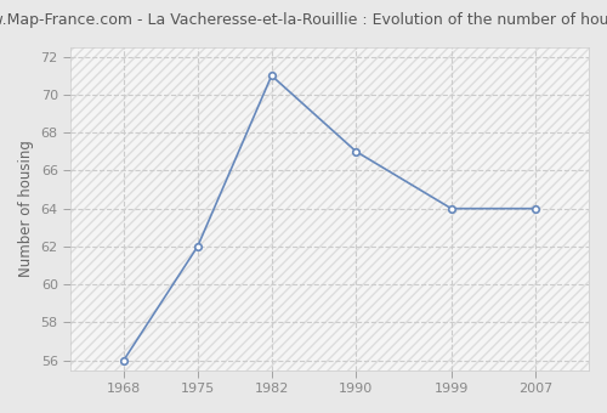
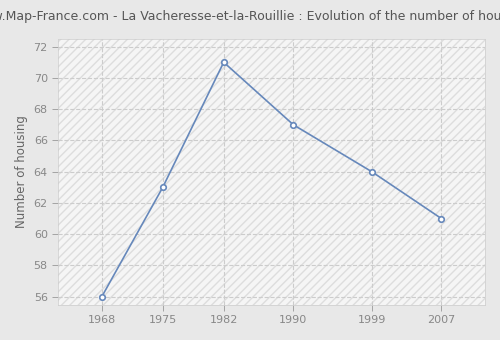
1975: 62 -> 63
2007: 64 -> 61
